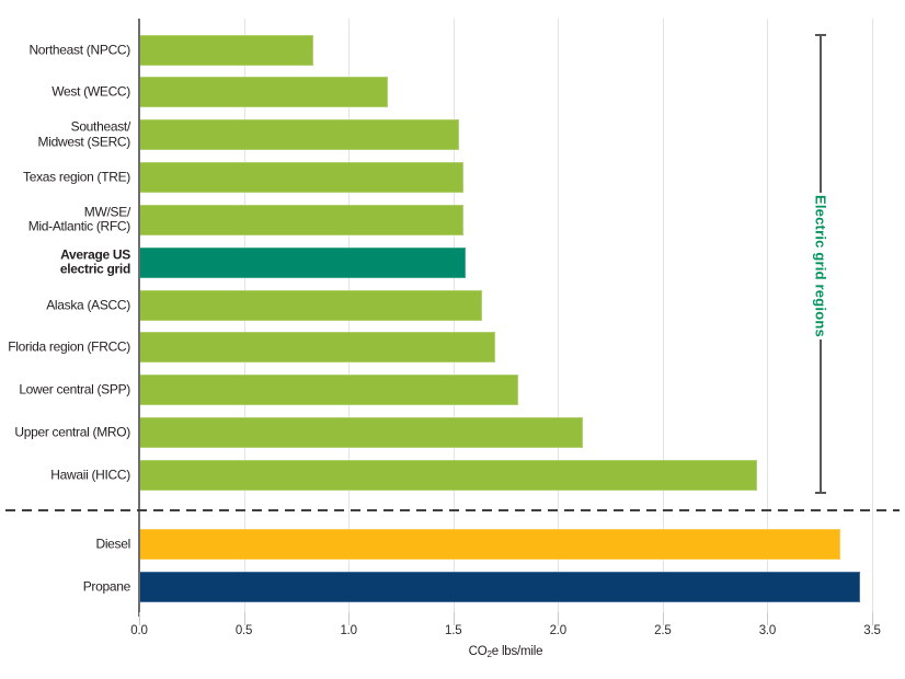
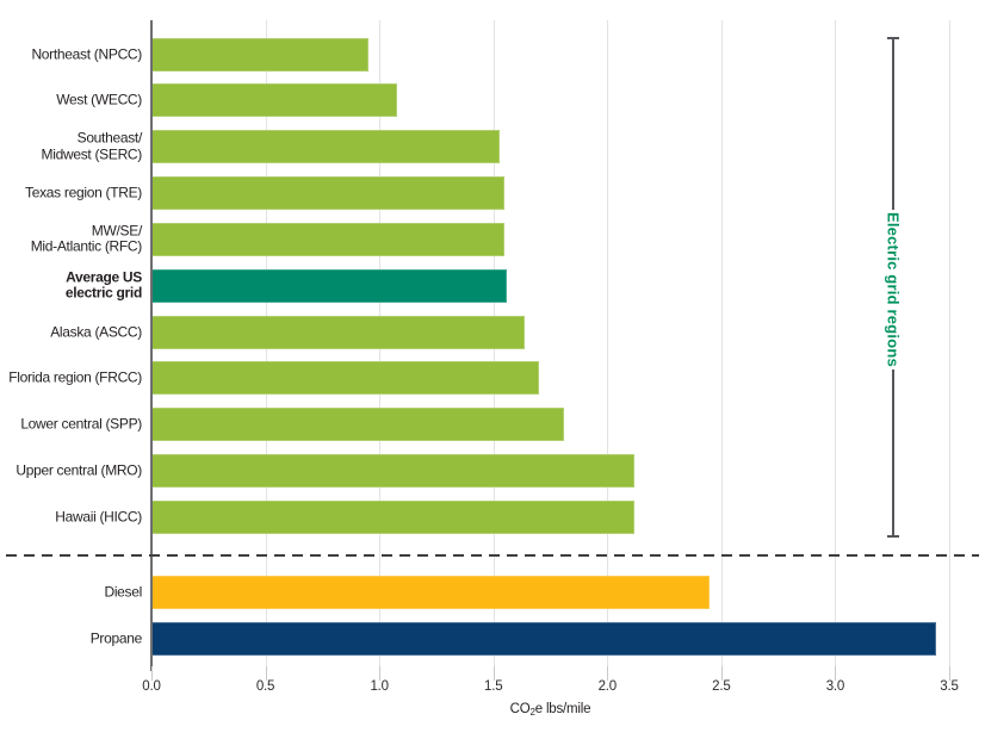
Northeast (NPCC): 0.83 -> 0.95
West (WECC): 1.19 -> 1.08
Hawaii (HICC): 2.95 -> 2.12
Diesel: 3.35 -> 2.45
